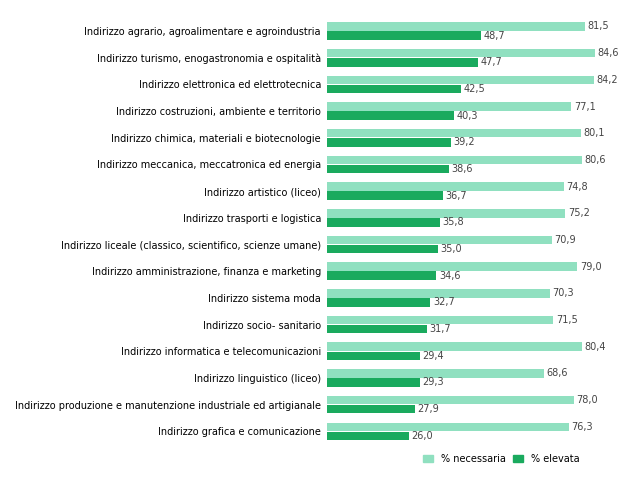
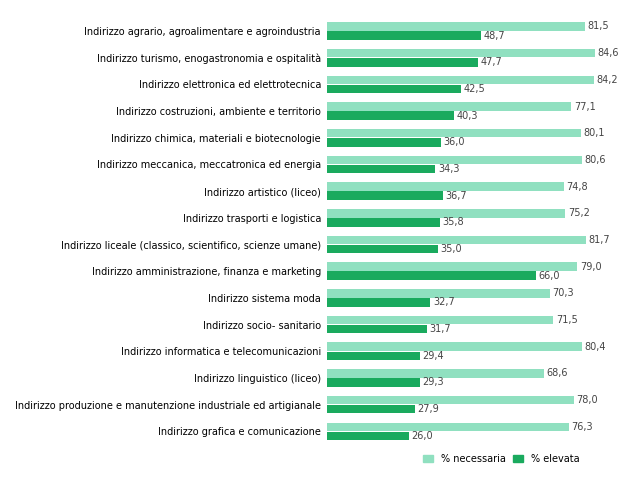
% elevata/Indirizzo chimica, materiali e biotecnologie: 39,2 -> 36,0
% elevata/Indirizzo meccanica, meccatronica ed energia: 38,6 -> 34,3
% necessaria/Indirizzo liceale (classico, scientifico, scienze umane): 70,9 -> 81,7
% elevata/Indirizzo amministrazione, finanza e marketing: 34,6 -> 66,0
